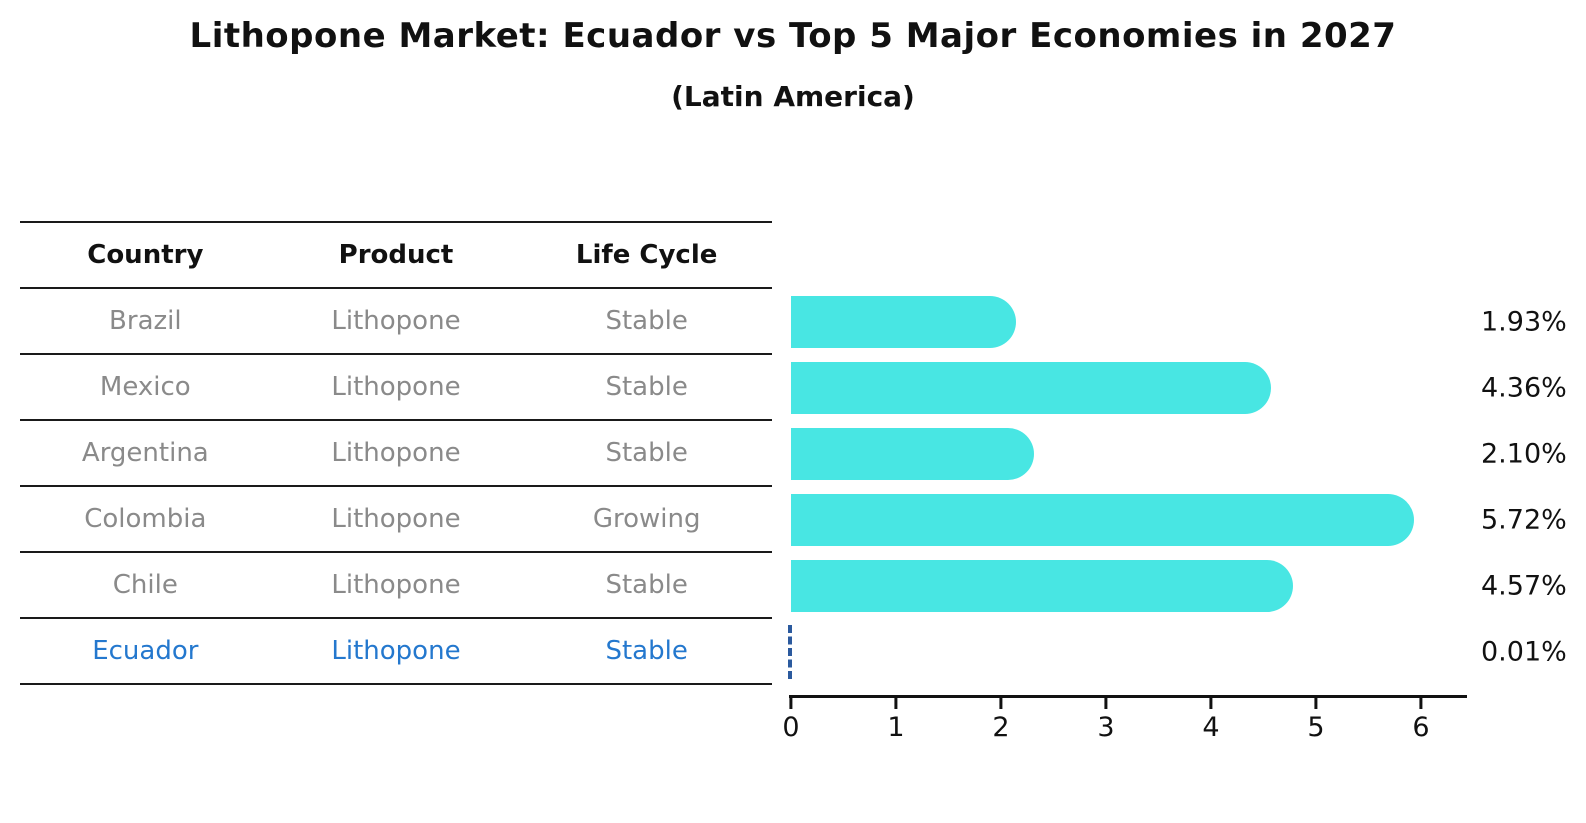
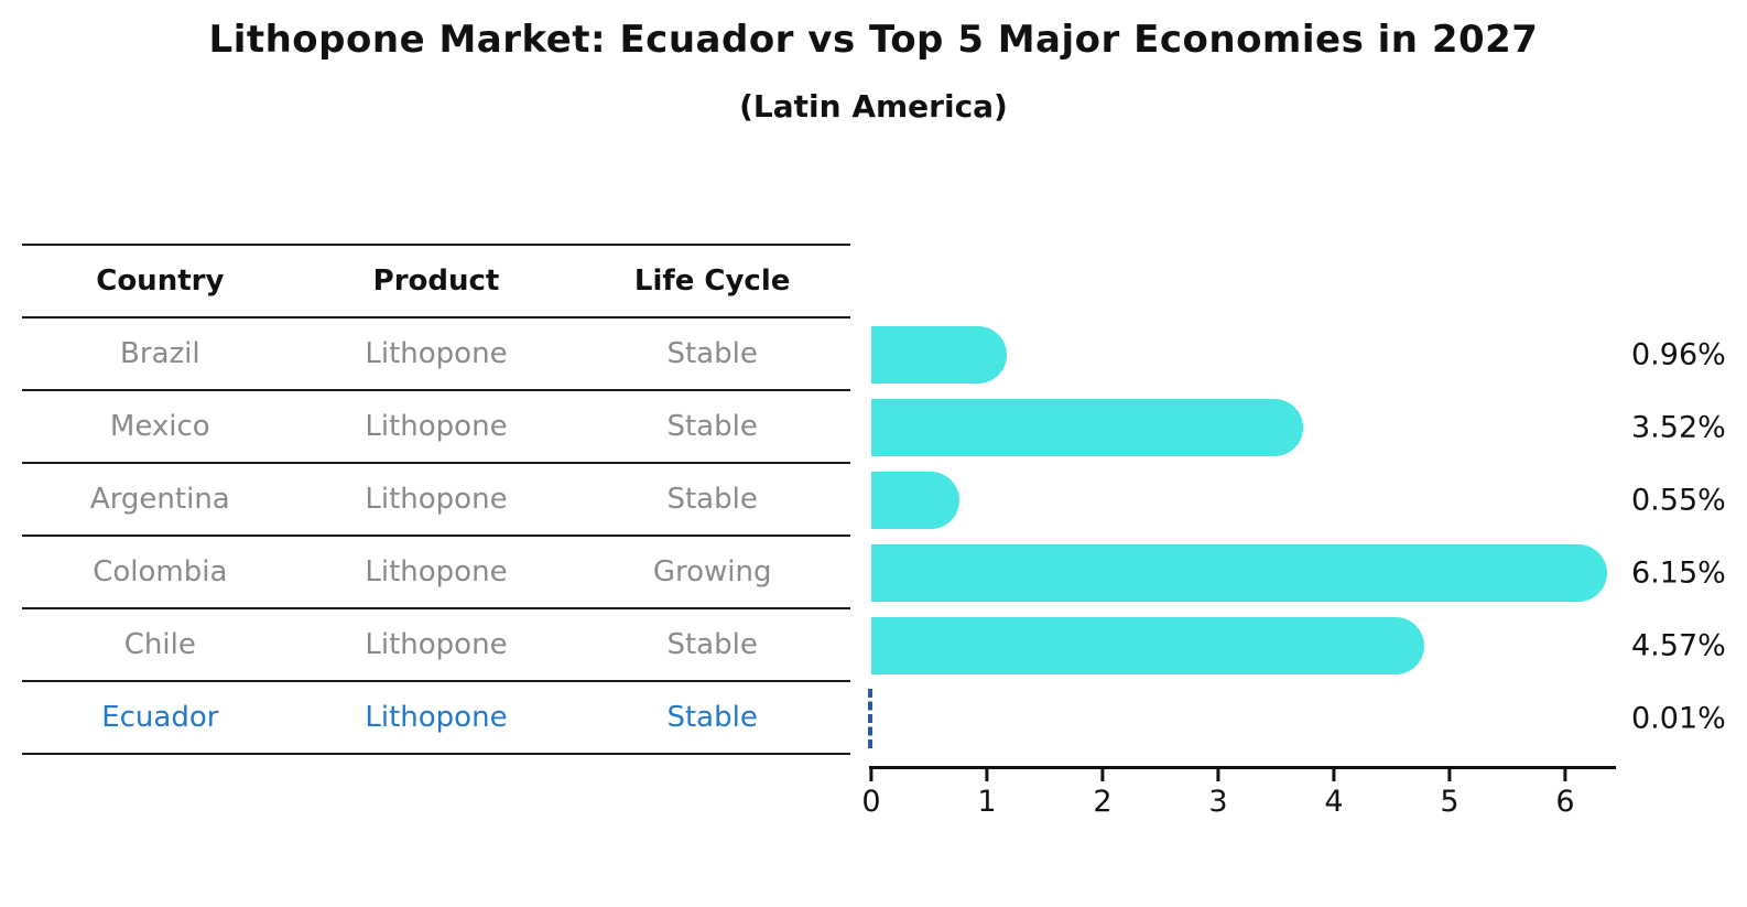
Brazil: 1.93% -> 0.96%
Mexico: 4.36% -> 3.52%
Argentina: 2.10% -> 0.55%
Colombia: 5.72% -> 6.15%
